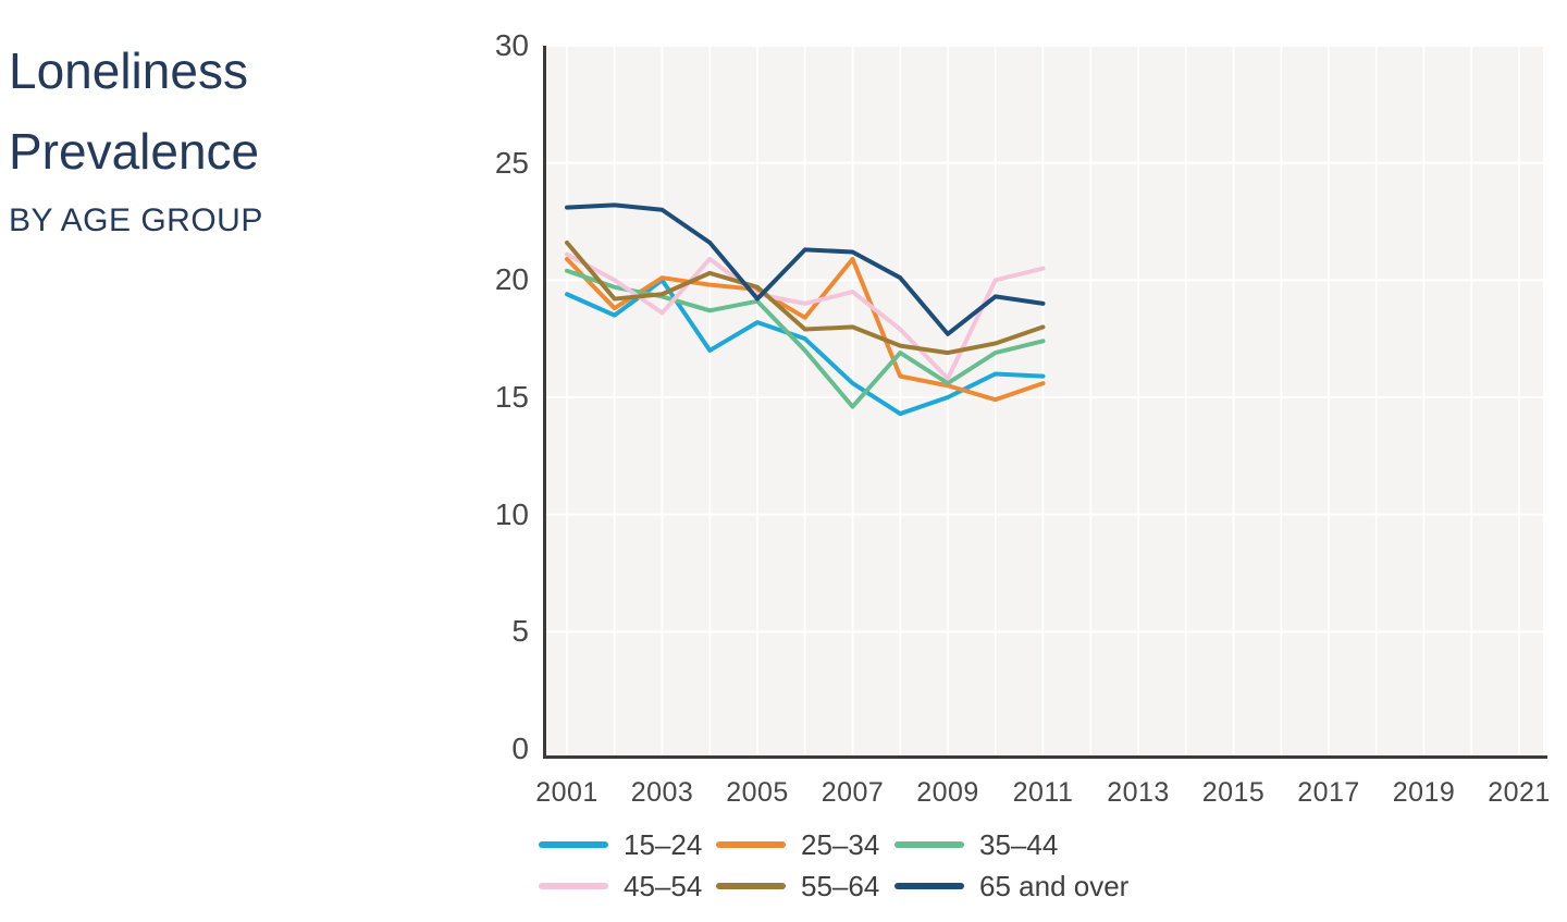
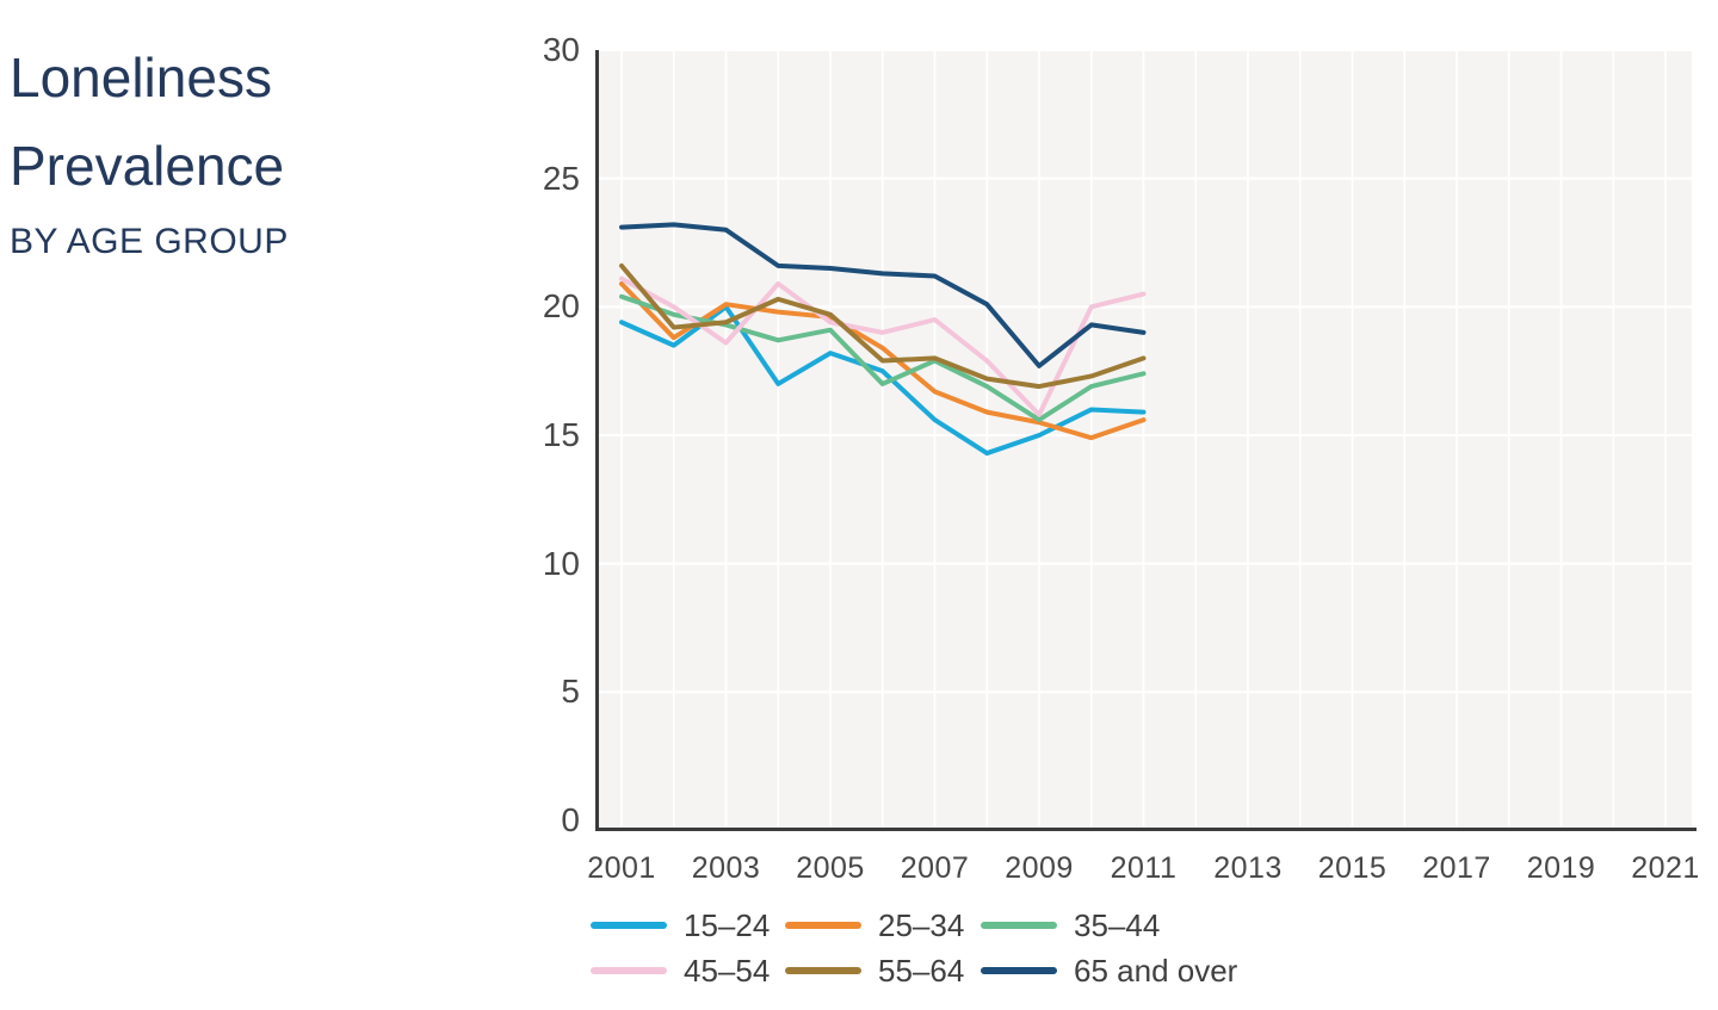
65 and over/2005: 19.2 -> 21.5
25–34/2007: 20.9 -> 16.7
35–44/2007: 14.6 -> 17.9
